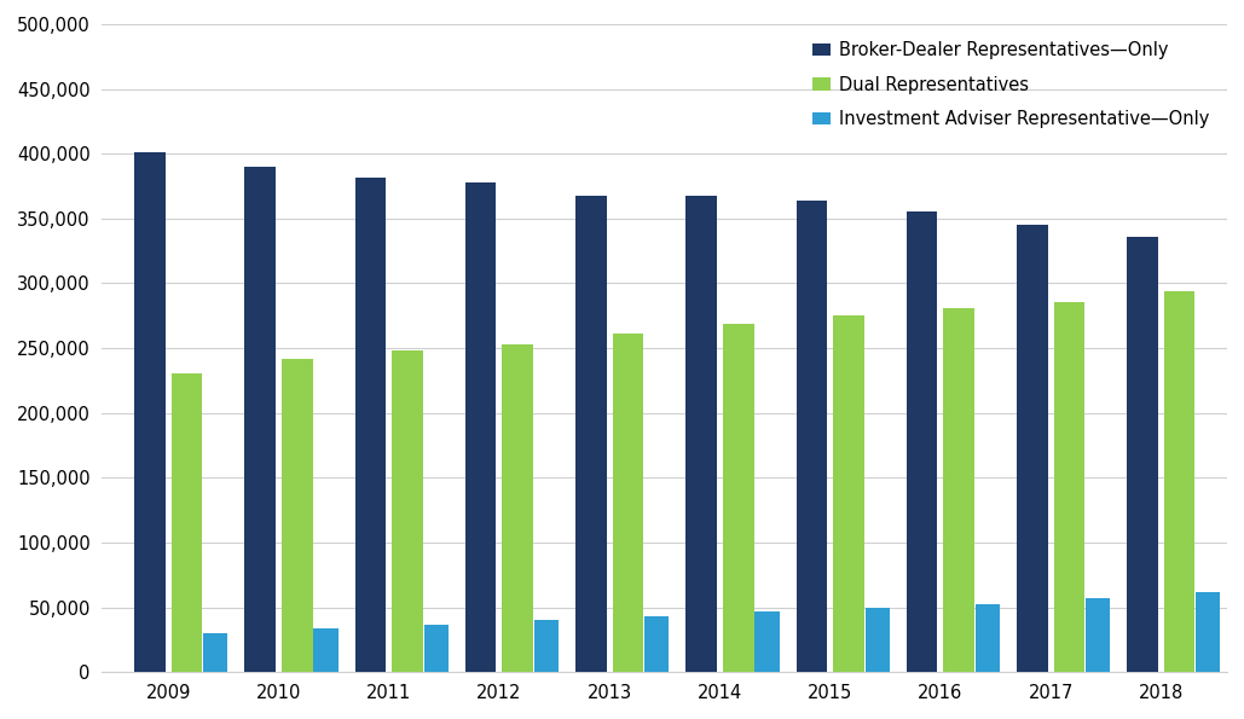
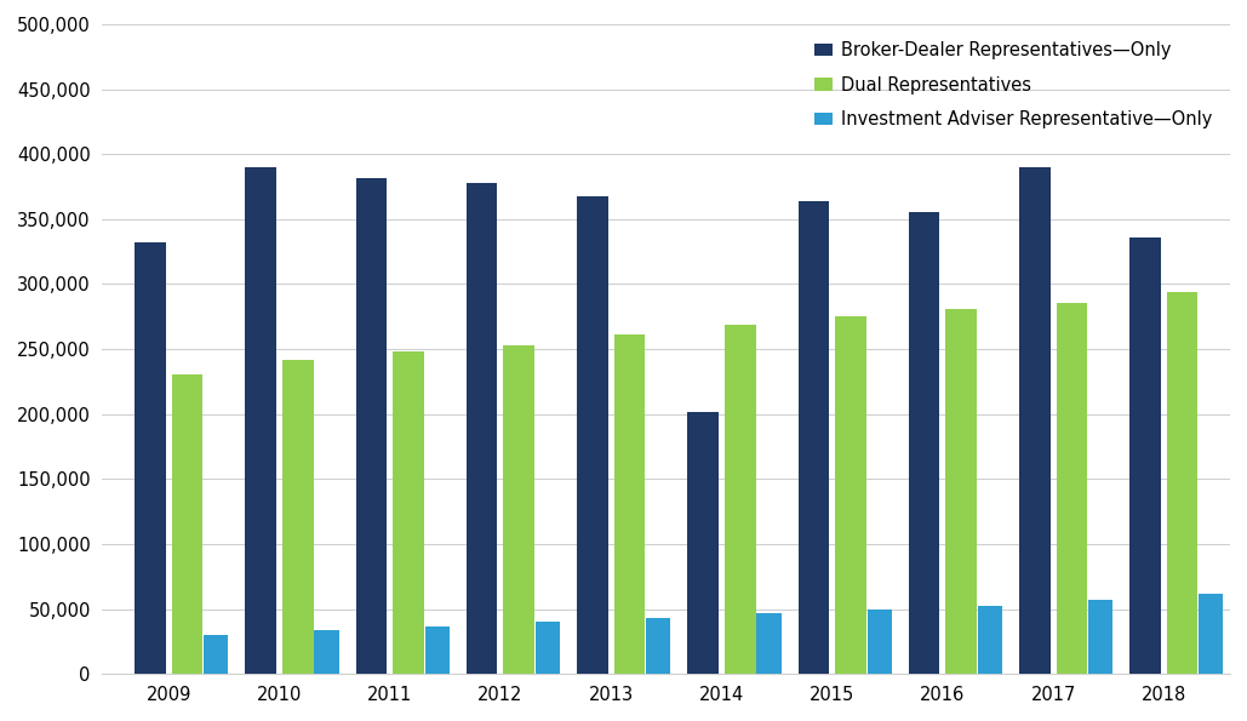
Broker-Dealer Representatives—Only/2009: 401,000 -> 332,000
Broker-Dealer Representatives—Only/2014: 368,000 -> 202,000
Broker-Dealer Representatives—Only/2017: 345,000 -> 390,000
